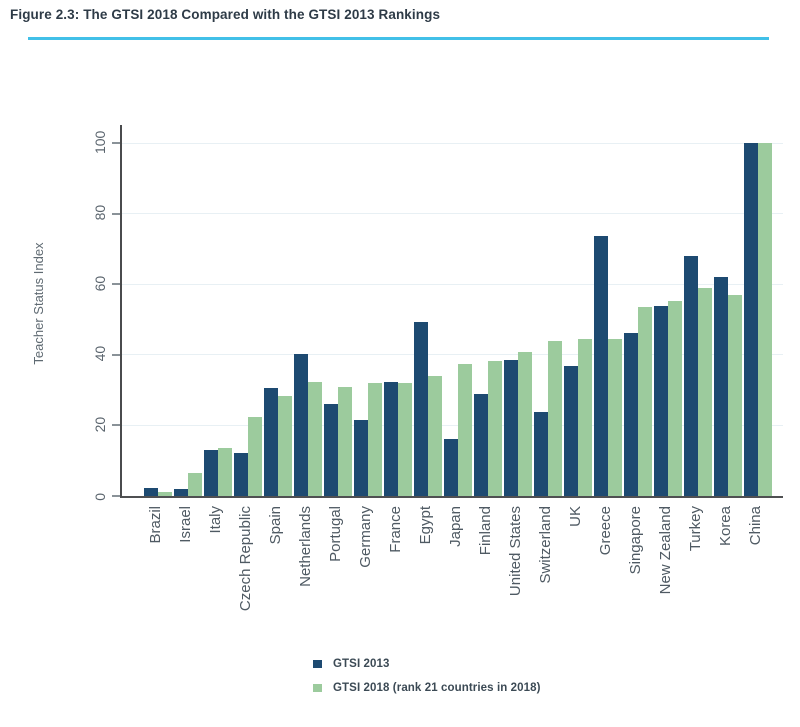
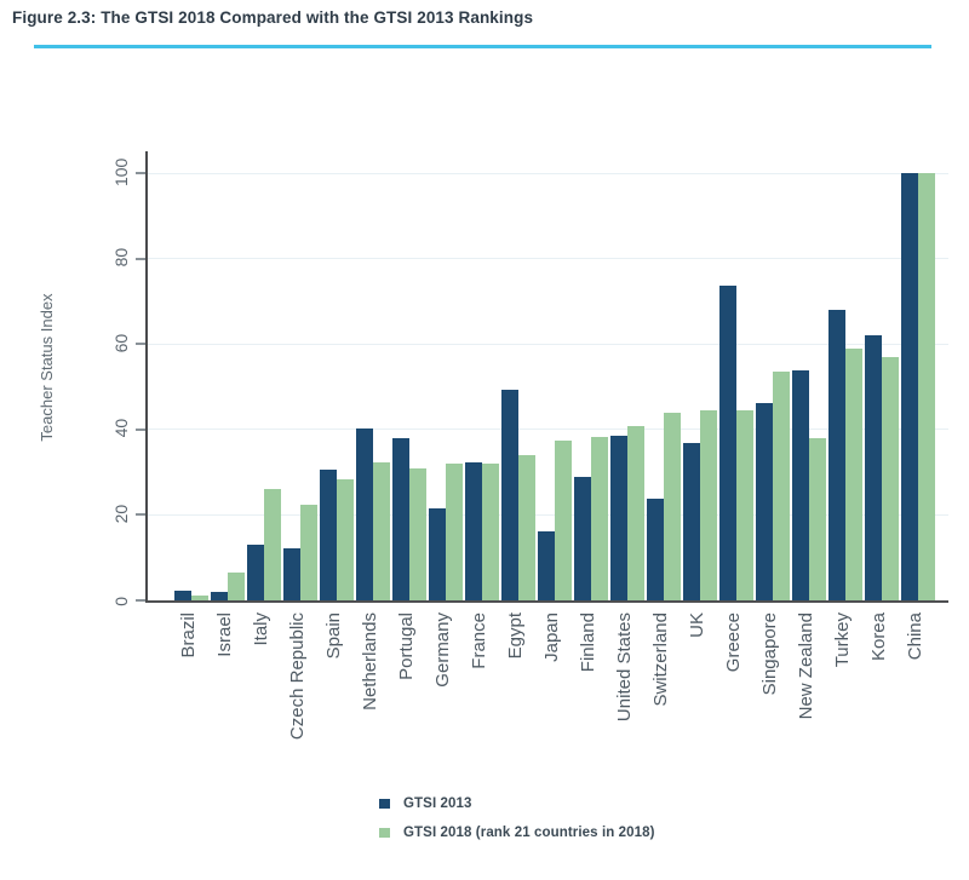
GTSI 2018 (rank 21 countries in 2018)/Italy: 14 -> 26
GTSI 2013/Portugal: 26 -> 38
GTSI 2018 (rank 21 countries in 2018)/New Zealand: 55 -> 38
